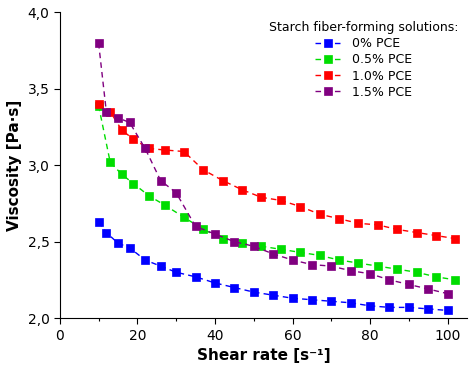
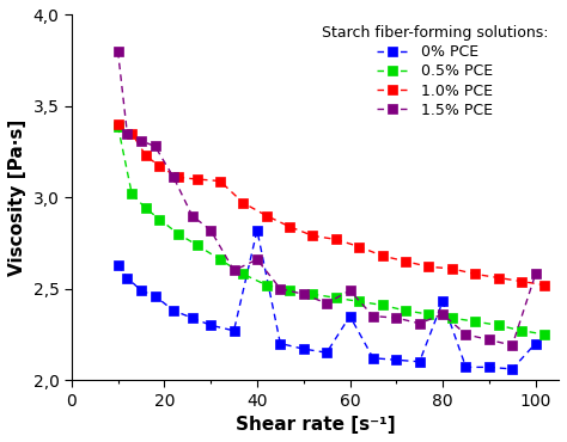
0% PCE/40: 2,23 -> 2,82
1.5% PCE/40: 2,55 -> 2,66
0% PCE/60: 2,13 -> 2,35
1.5% PCE/60: 2,38 -> 2,49
0% PCE/80: 2,08 -> 2,43
1.5% PCE/80: 2,29 -> 2,36
0% PCE/100: 2,05 -> 2,20
1.5% PCE/100: 2,16 -> 2,58
